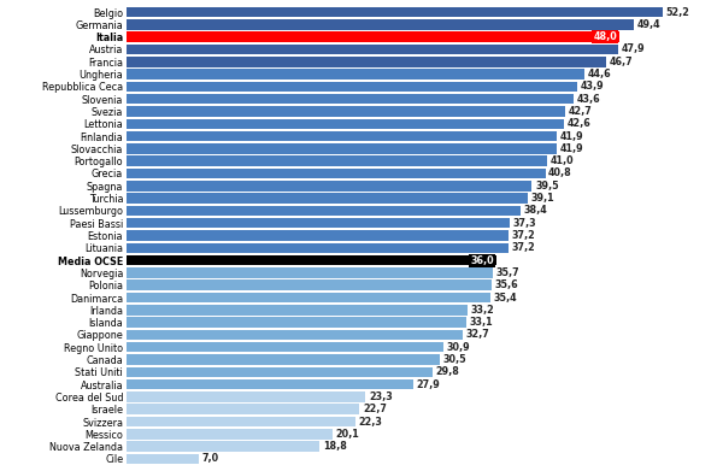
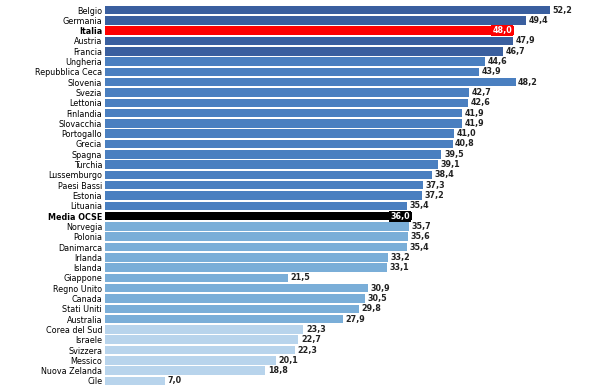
Slovenia: 43,6 -> 48,2
Lituania: 37,2 -> 35,4
Giappone: 32,7 -> 21,5
